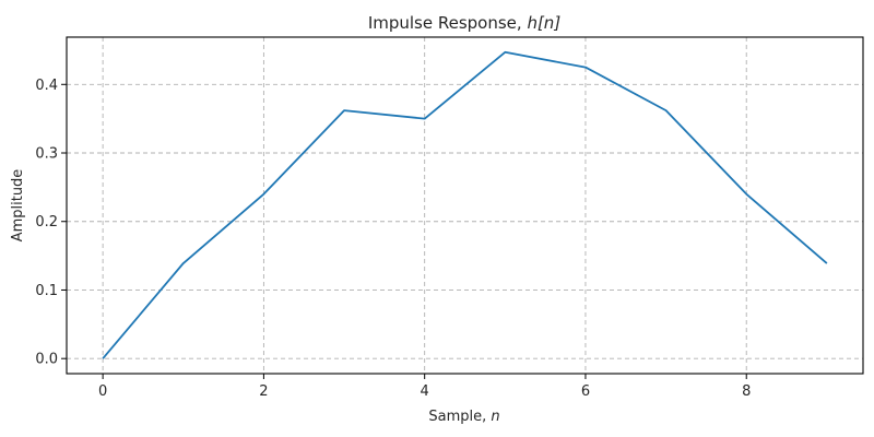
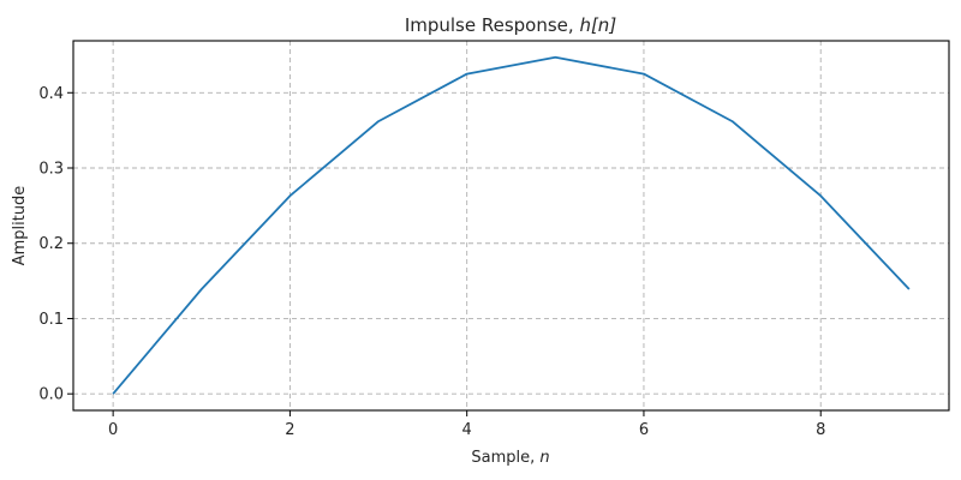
2: 0.24 -> 0.26
4: 0.35 -> 0.42
8: 0.24 -> 0.26
